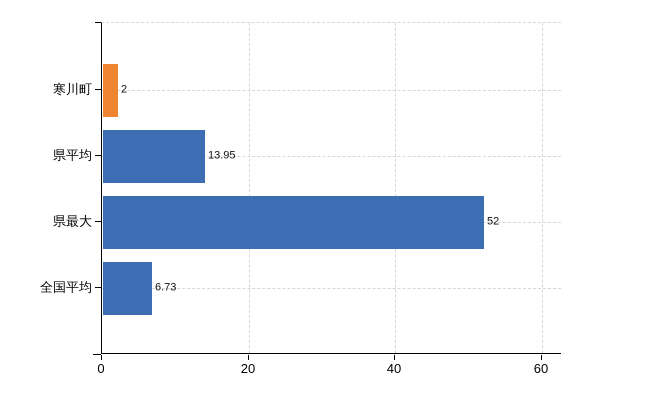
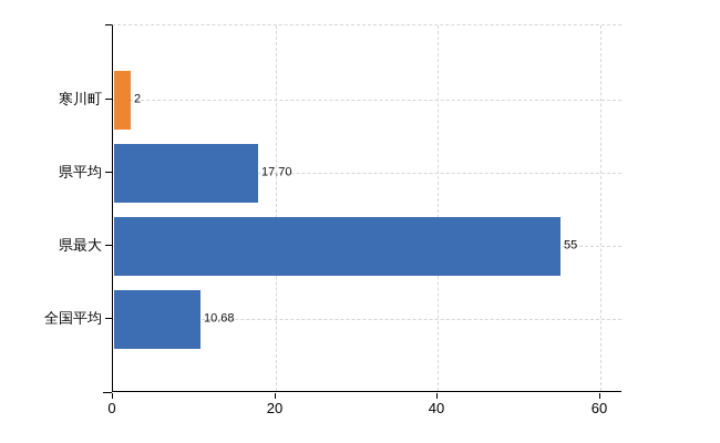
県平均: 13.95 -> 17.70
県最大: 52 -> 55
全国平均: 6.73 -> 10.68
